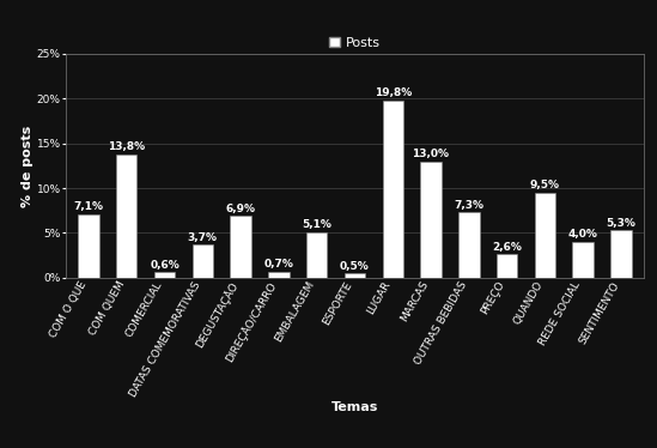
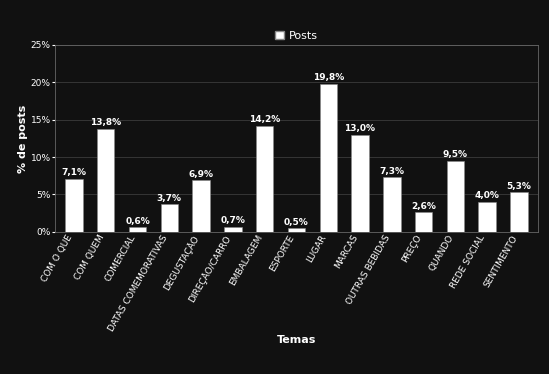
EMBALAGEM: 5,1% -> 14,2%
